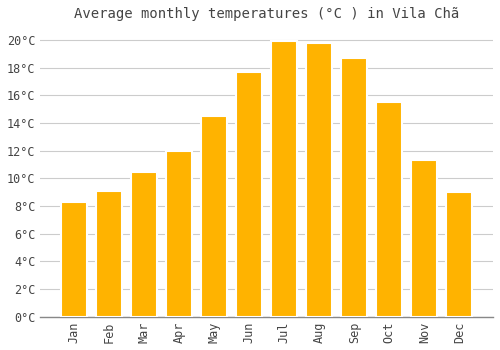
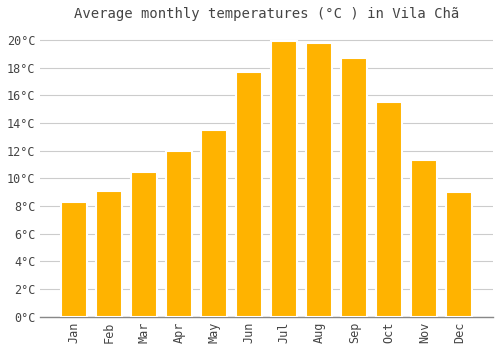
May: 14.5°C -> 13.5°C
